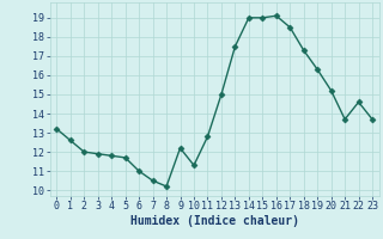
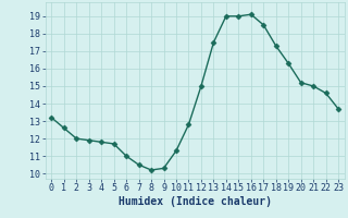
9: 12.2 -> 10.3
21: 13.7 -> 15.0
